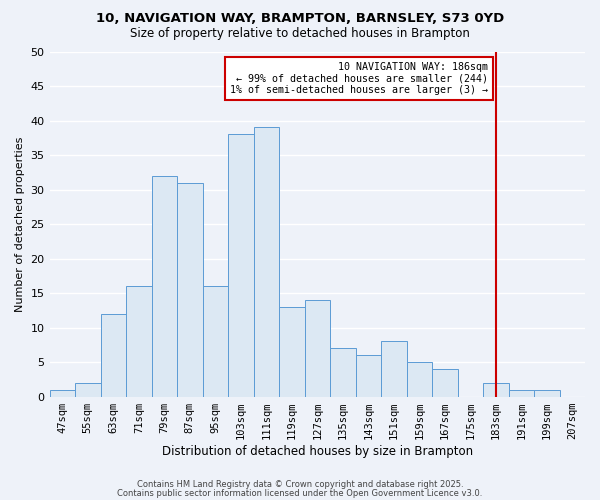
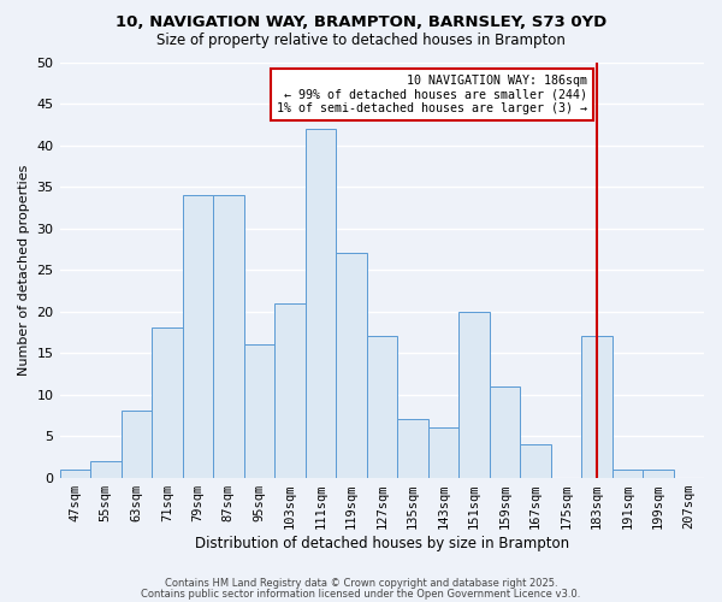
63sqm: 12 -> 8
71sqm: 16 -> 18
79sqm: 32 -> 34
87sqm: 31 -> 34
103sqm: 38 -> 21
111sqm: 39 -> 42
119sqm: 13 -> 27
127sqm: 14 -> 17
151sqm: 8 -> 20
159sqm: 5 -> 11
183sqm: 2 -> 17
